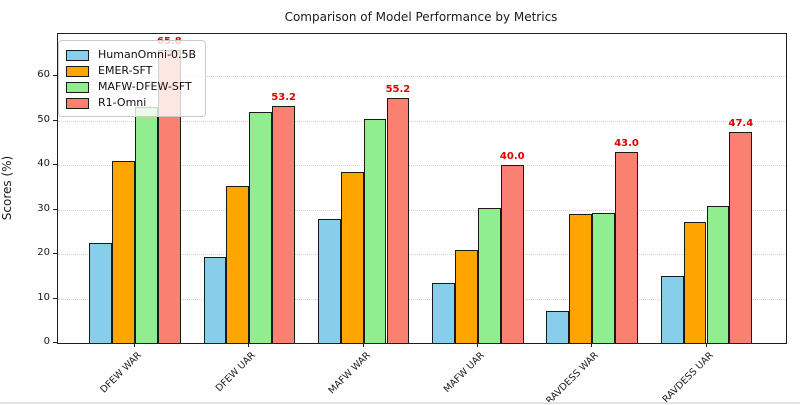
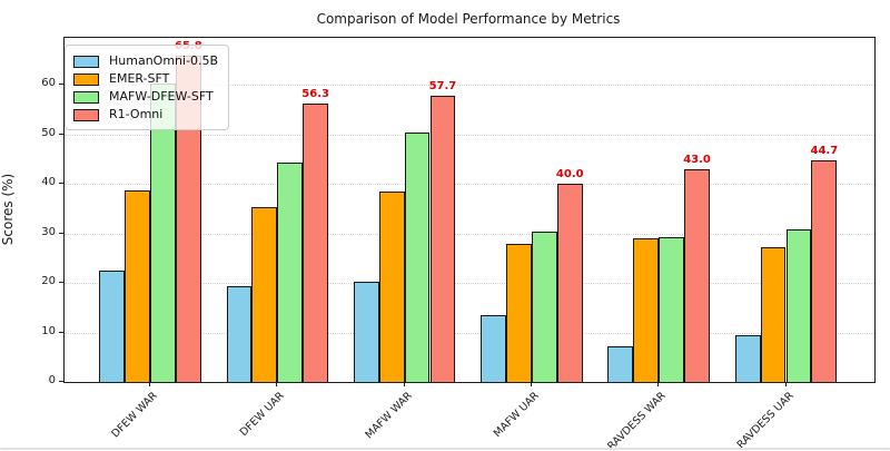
EMER-SFT/DFEW WAR: 41 -> 39
MAFW-DFEW-SFT/DFEW WAR: 53 -> 60
MAFW-DFEW-SFT/DFEW UAR: 52 -> 44
R1-Omni/DFEW UAR: 53.2 -> 56.3
HumanOmni-0.5B/MAFW WAR: 28 -> 20
R1-Omni/MAFW WAR: 55.2 -> 57.7
EMER-SFT/MAFW UAR: 21 -> 28
HumanOmni-0.5B/RAVDESS UAR: 15 -> 9
R1-Omni/RAVDESS UAR: 47.4 -> 44.7
